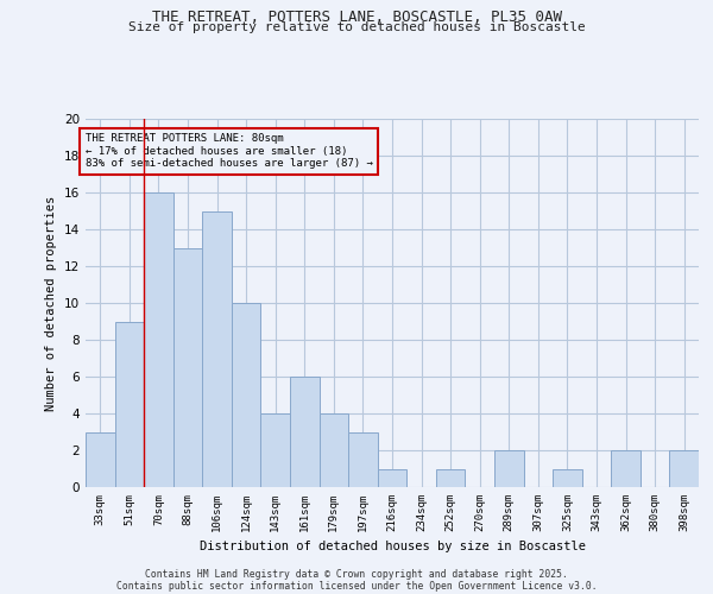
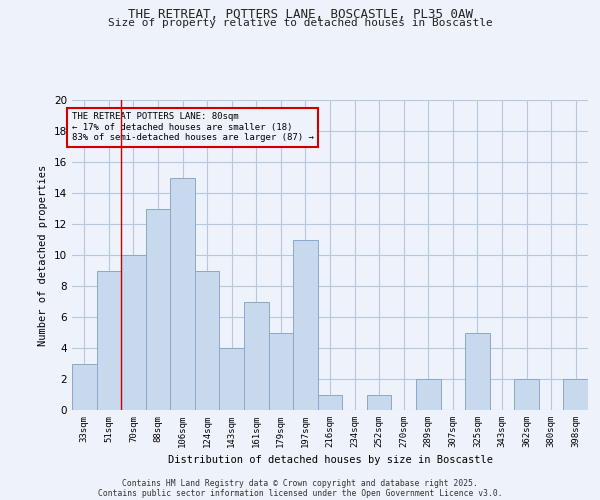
70sqm: 16 -> 10
124sqm: 10 -> 9
161sqm: 6 -> 7
179sqm: 4 -> 5
197sqm: 3 -> 11
325sqm: 1 -> 5
